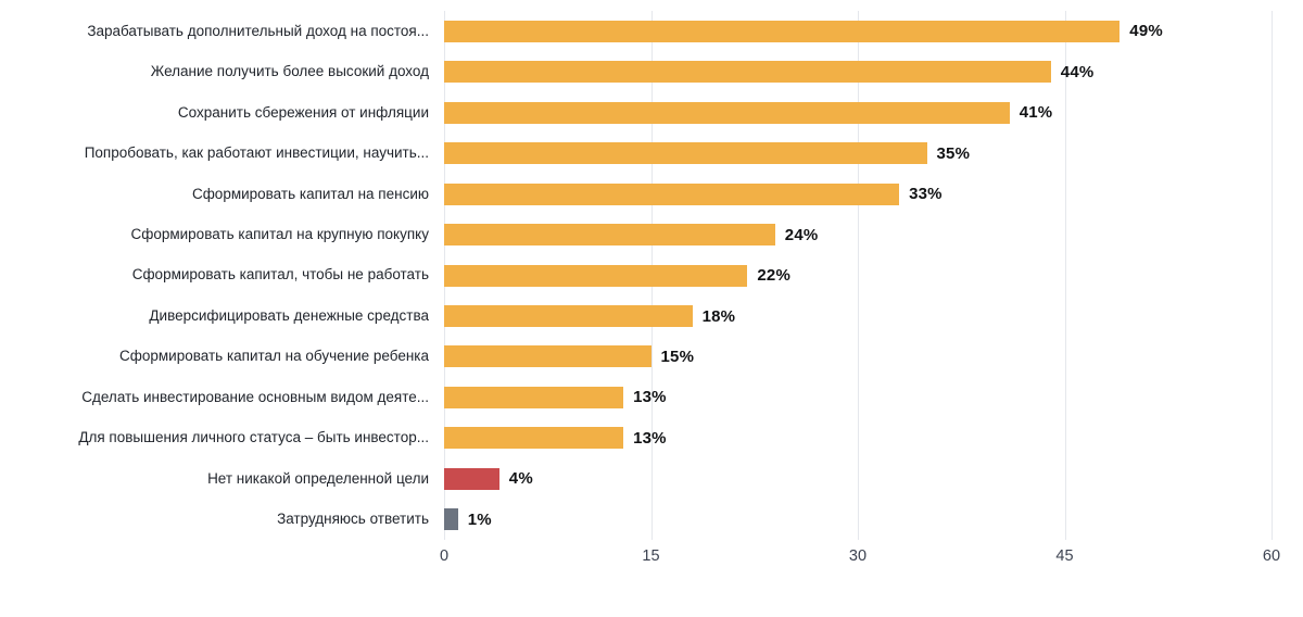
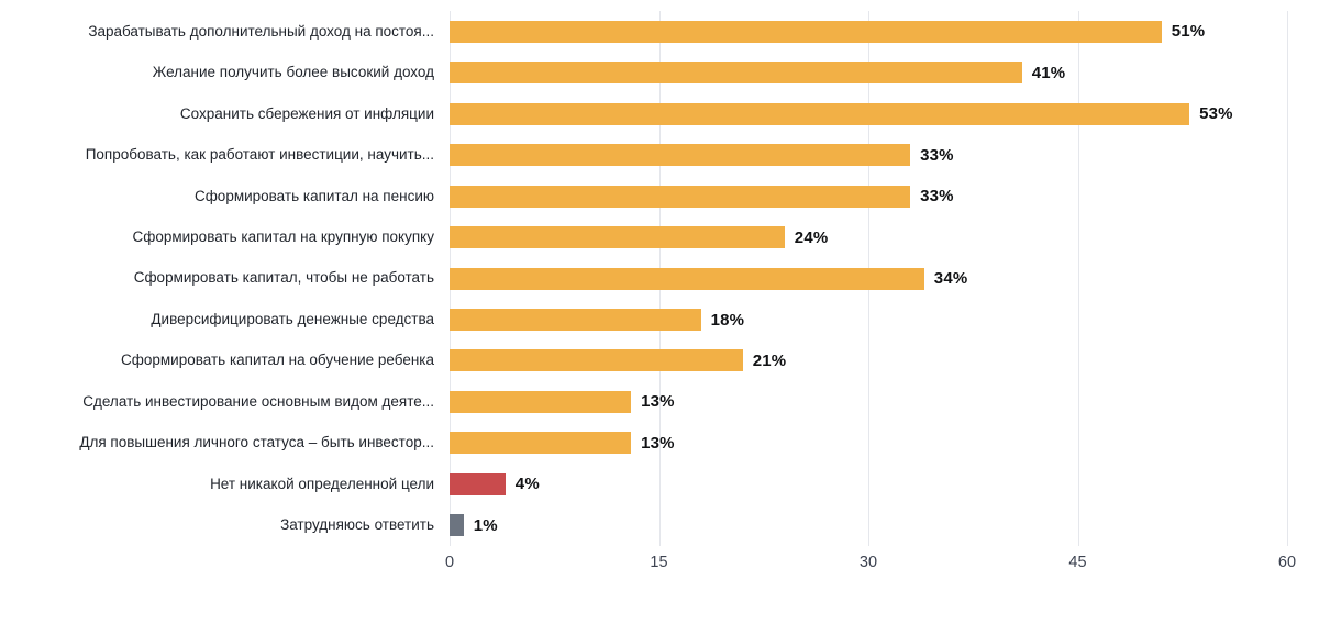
Зарабатывать дополнительный доход на постоя...: 49% -> 51%
Желание получить более высокий доход: 44% -> 41%
Сохранить сбережения от инфляции: 41% -> 53%
Попробовать, как работают инвестиции, научить...: 35% -> 33%
Сформировать капитал, чтобы не работать: 22% -> 34%
Сформировать капитал на обучение ребенка: 15% -> 21%
